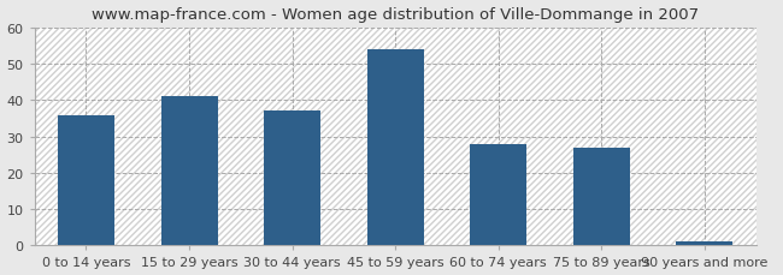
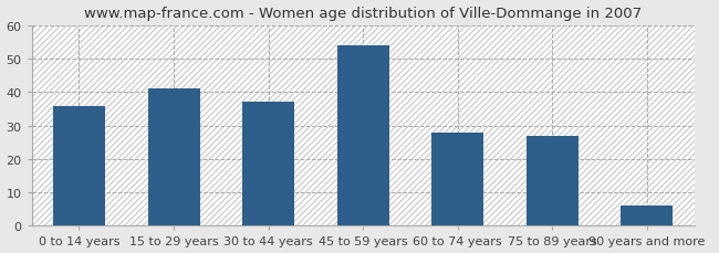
90 years and more: 1 -> 6
